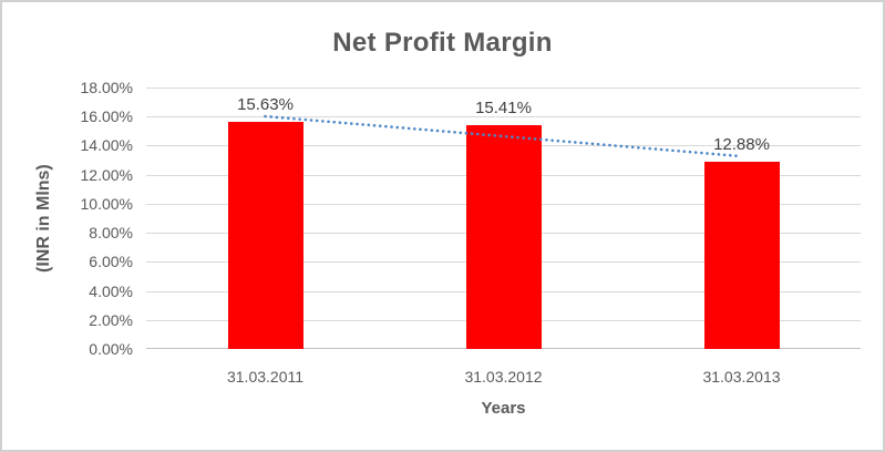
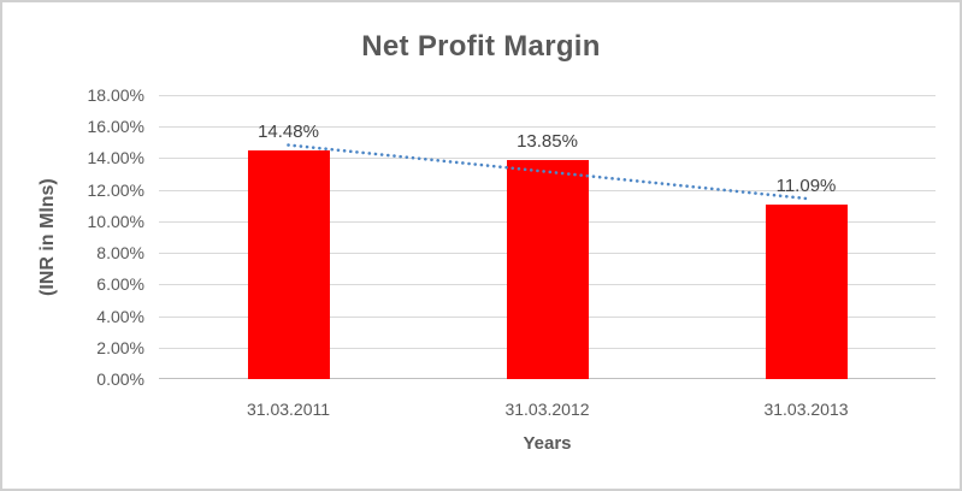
31.03.2011: 15.63% -> 14.48%
31.03.2012: 15.41% -> 13.85%
31.03.2013: 12.88% -> 11.09%
